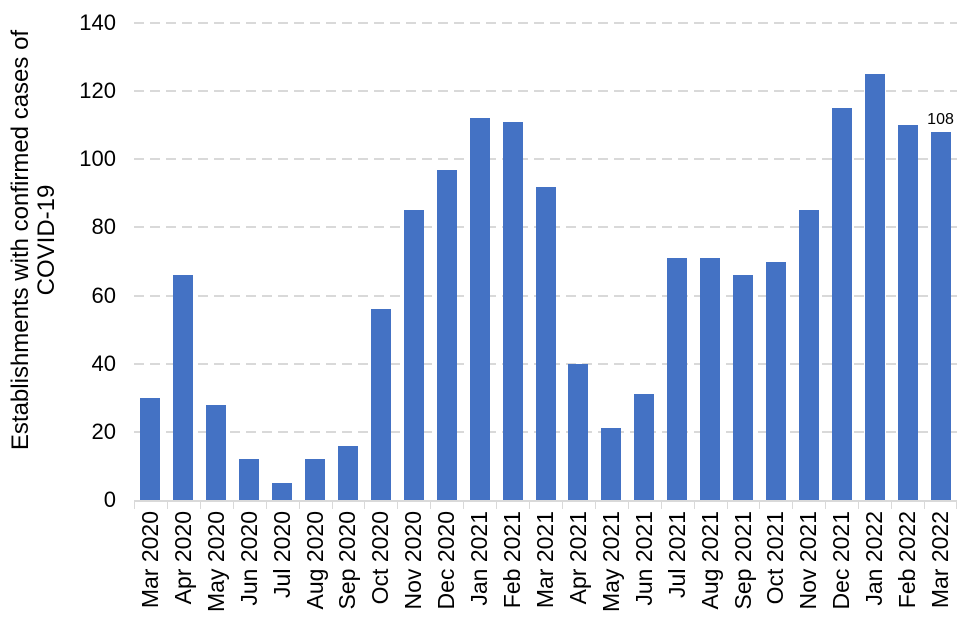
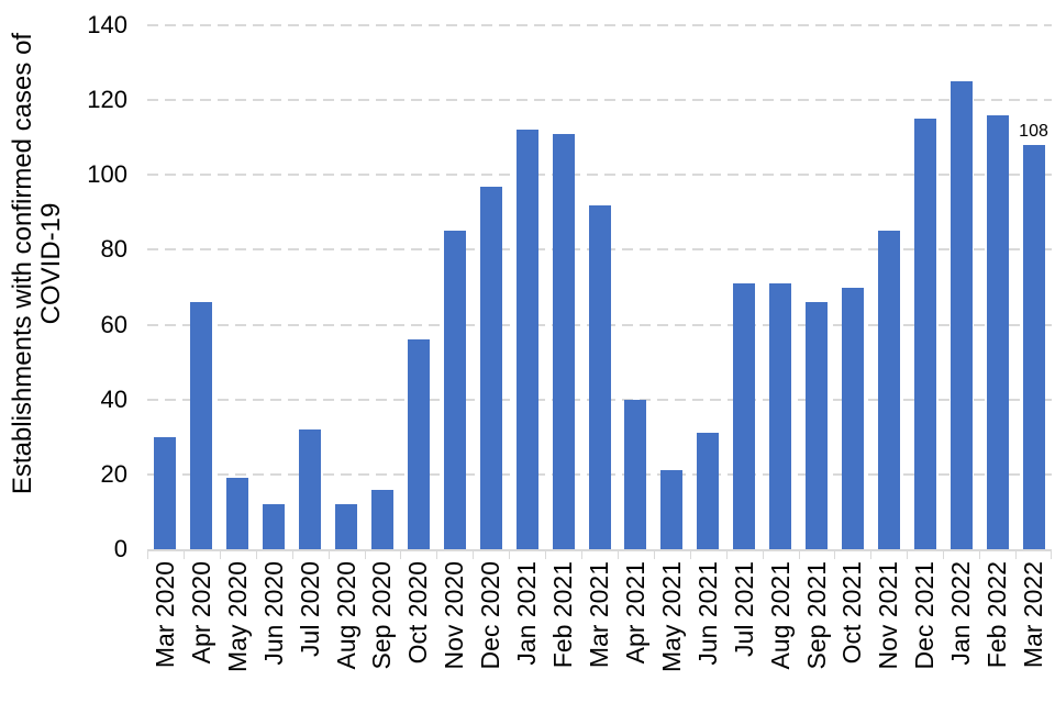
May 2020: 28 -> 19
Jul 2020: 5 -> 32
Feb 2022: 110 -> 116
